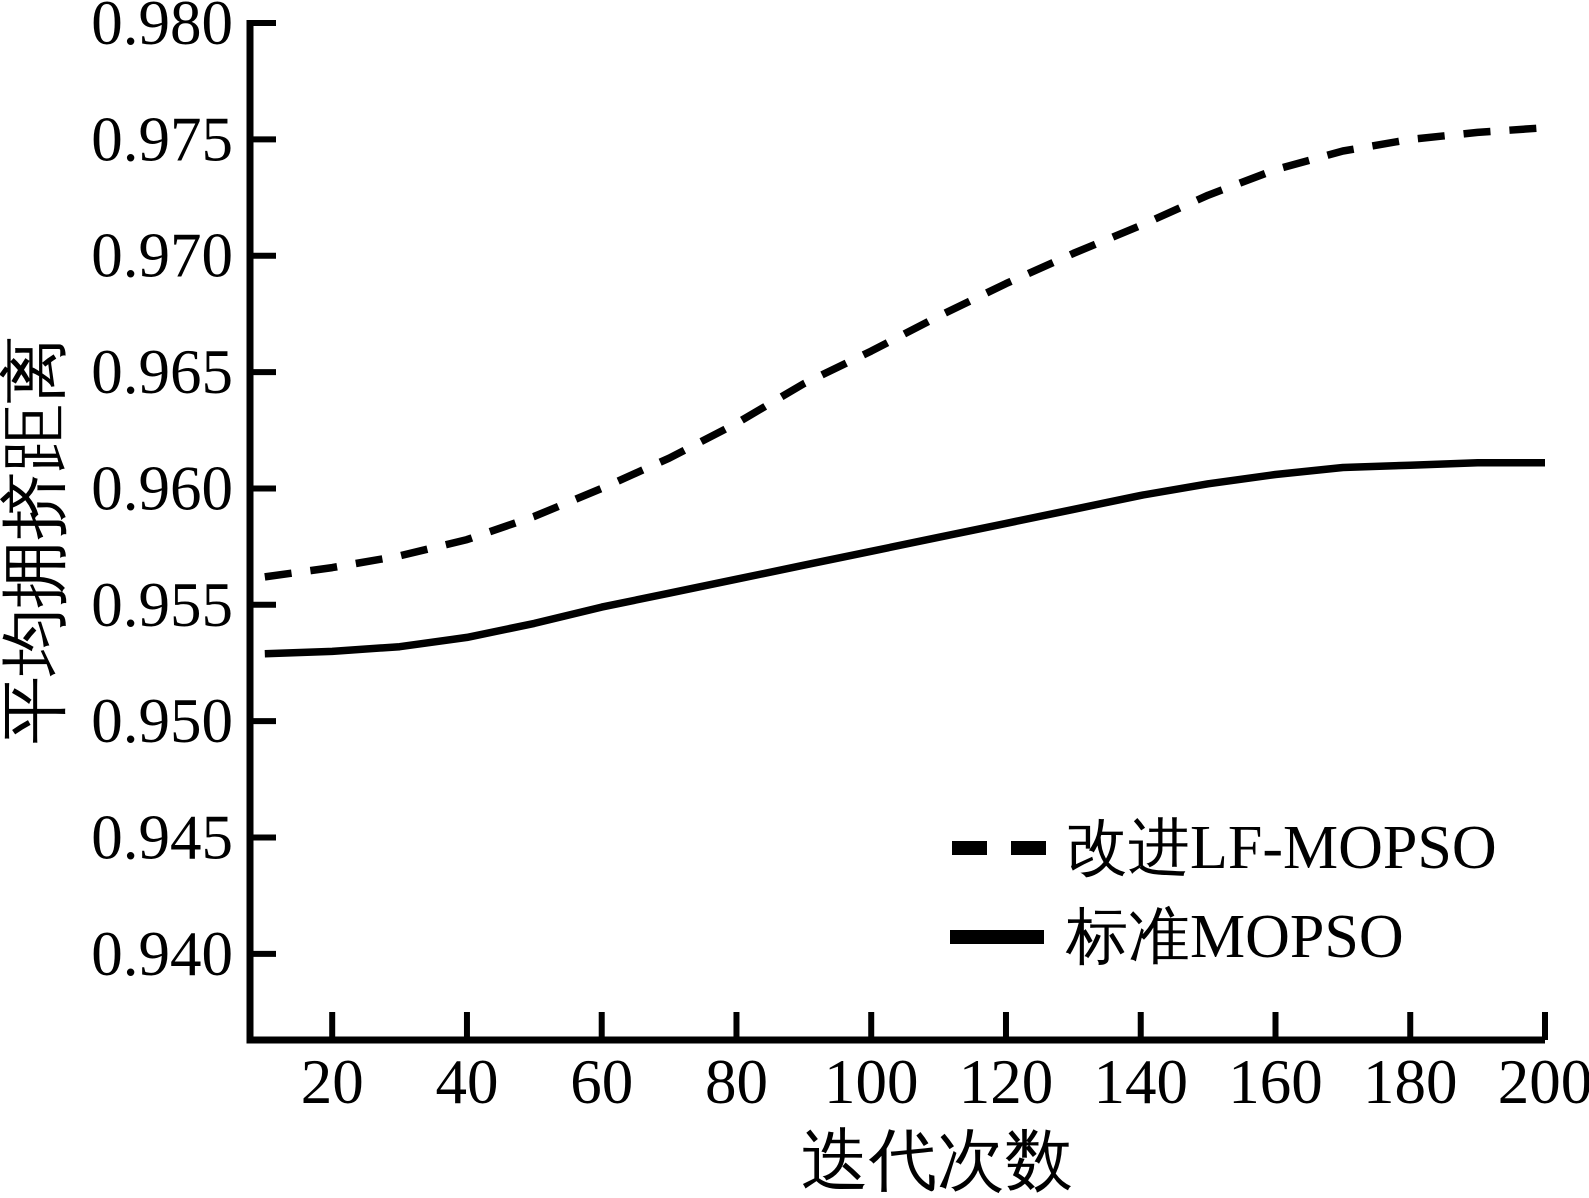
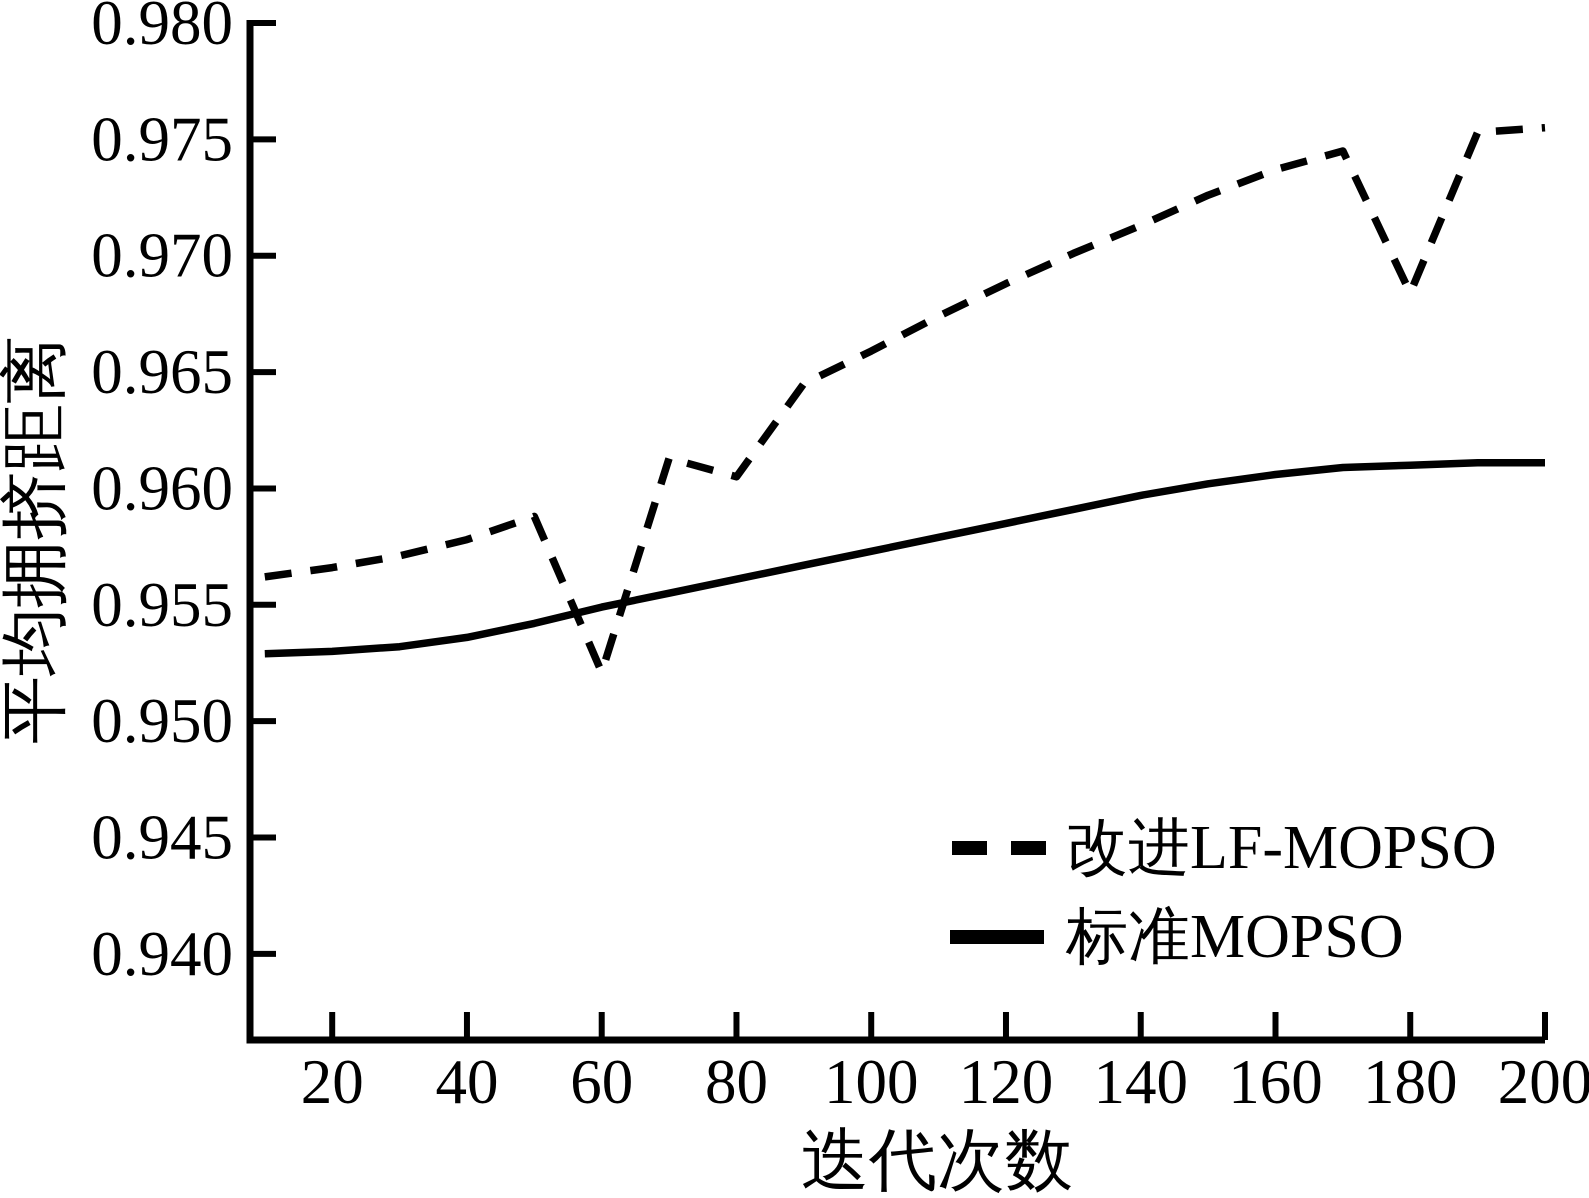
改进LF-MOPSO/60: 0.9600 -> 0.9521
改进LF-MOPSO/80: 0.9628 -> 0.9605
改进LF-MOPSO/180: 0.9750 -> 0.9684
